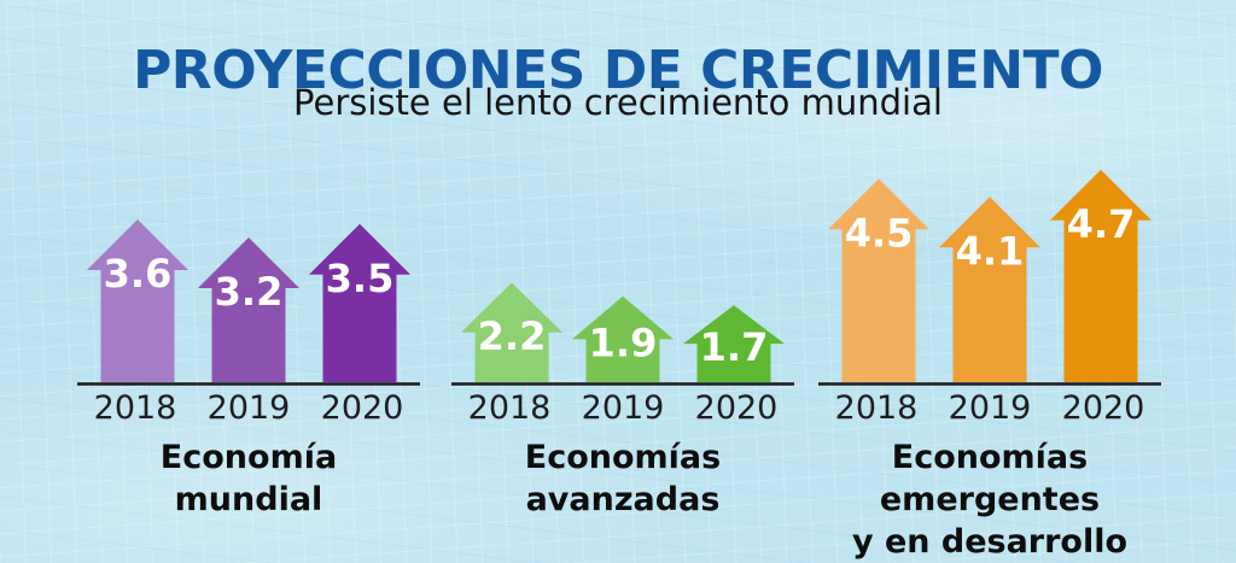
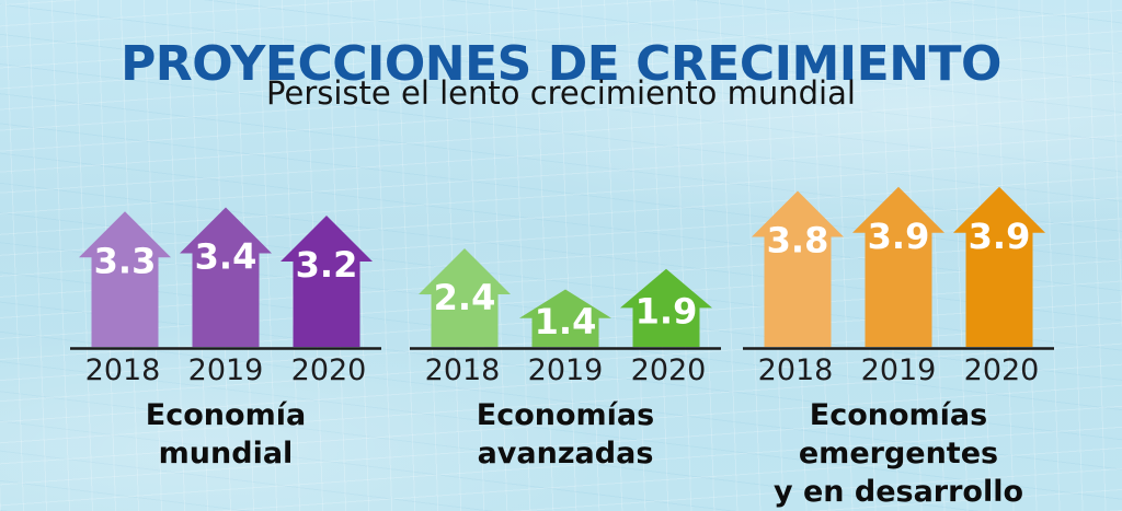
Economía mundial/2018: 3.6 -> 3.3
Economías avanzadas/2018: 2.2 -> 2.4
Economías emergentes y en desarrollo/2018: 4.5 -> 3.8
Economía mundial/2019: 3.2 -> 3.4
Economías avanzadas/2019: 1.9 -> 1.4
Economías emergentes y en desarrollo/2019: 4.1 -> 3.9
Economía mundial/2020: 3.5 -> 3.2
Economías avanzadas/2020: 1.7 -> 1.9
Economías emergentes y en desarrollo/2020: 4.7 -> 3.9
